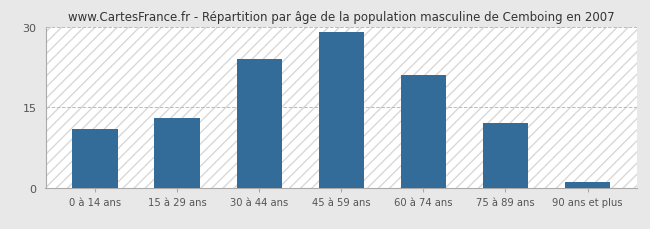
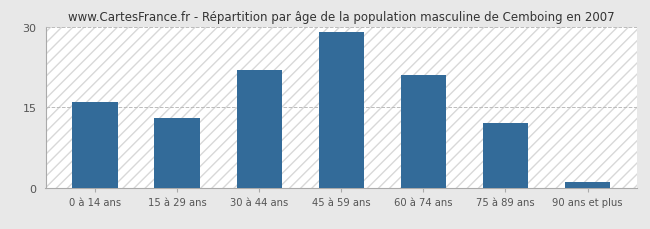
0 à 14 ans: 11 -> 16
30 à 44 ans: 24 -> 22
